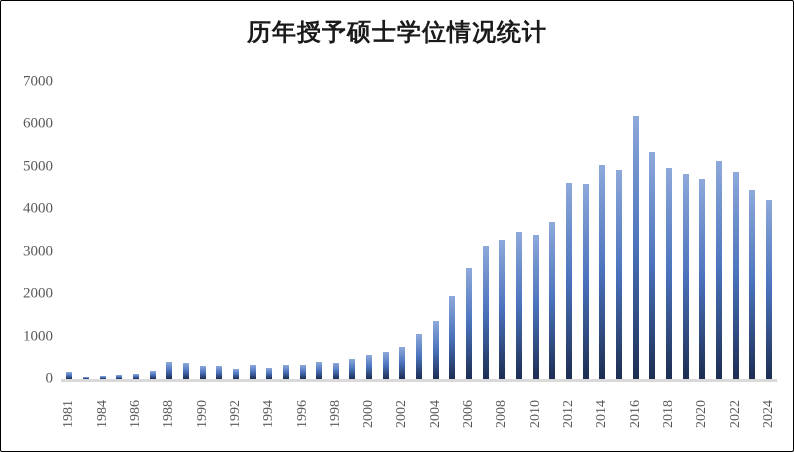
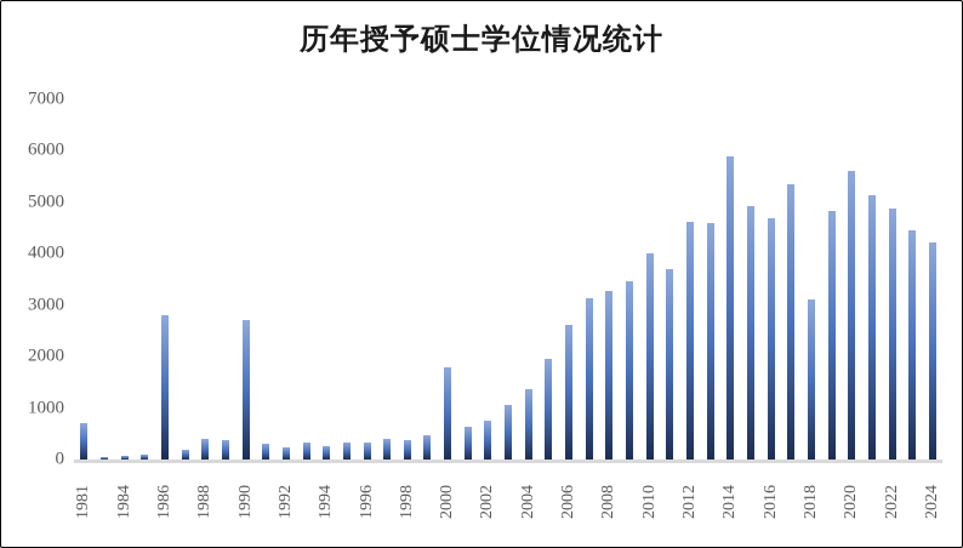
1981: 200 -> 700
1986: 100 -> 2800
1990: 300 -> 2700
2000: 600 -> 1800
2010: 3400 -> 4000
2014: 5000 -> 5900
2016: 6200 -> 4700
2018: 5000 -> 3100
2020: 4700 -> 5600
